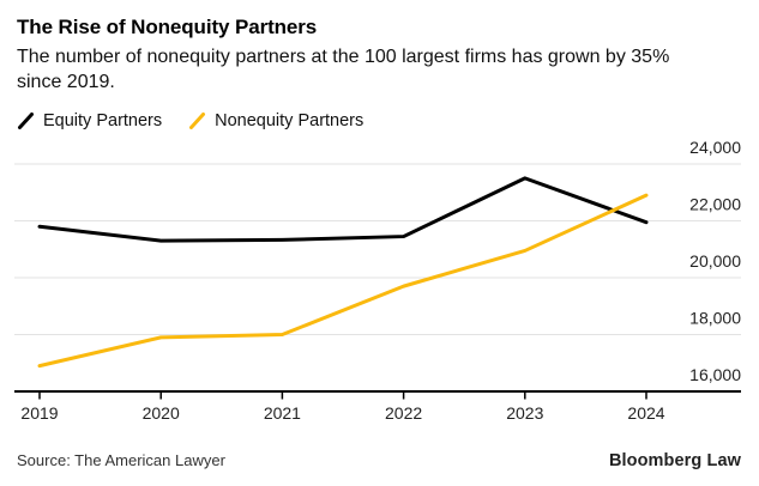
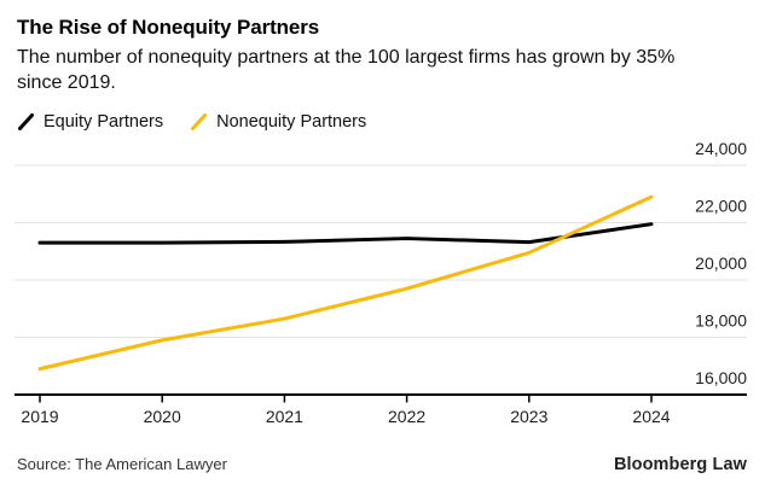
Equity Partners/2019: 21800 -> 21300
Nonequity Partners/2021: 18000 -> 18600
Equity Partners/2023: 23500 -> 21300
